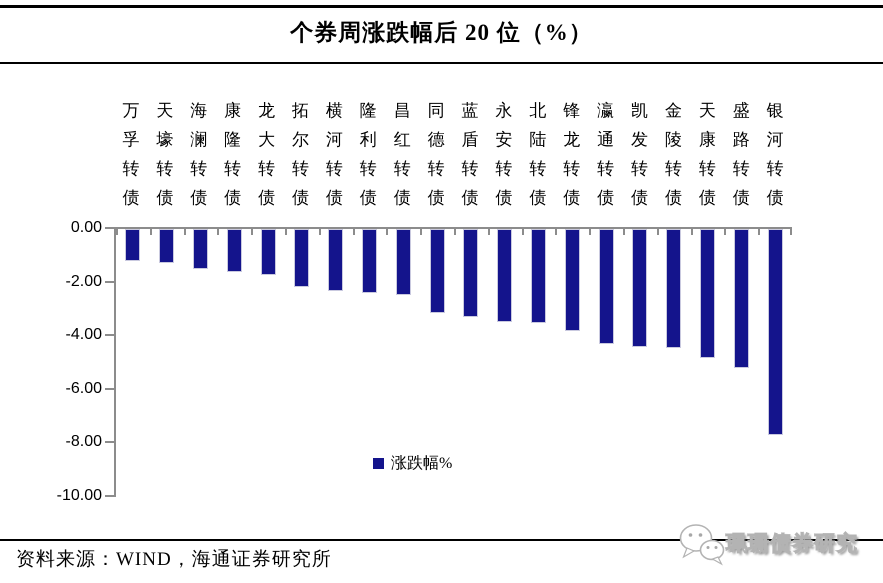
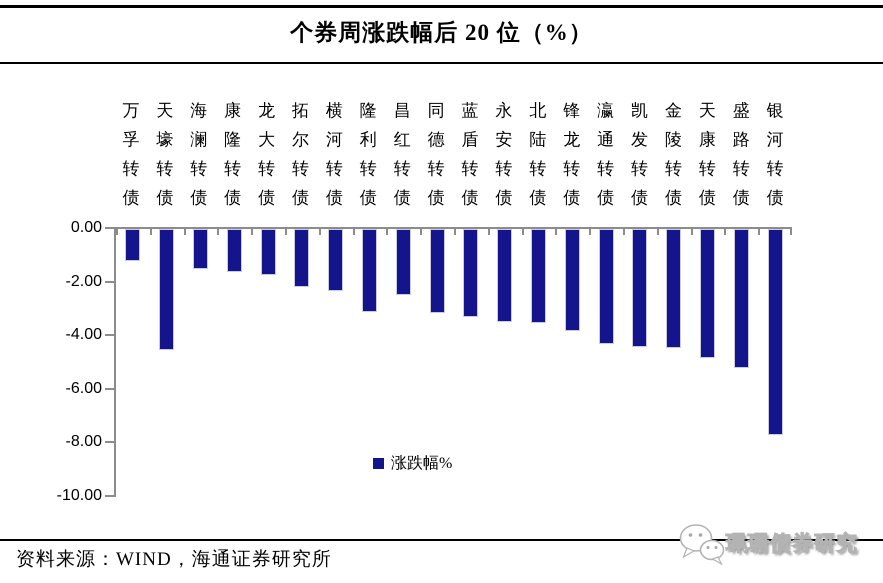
天壕转债: -1.2 -> -4.5
隆利转债: -2.4 -> -3.1
